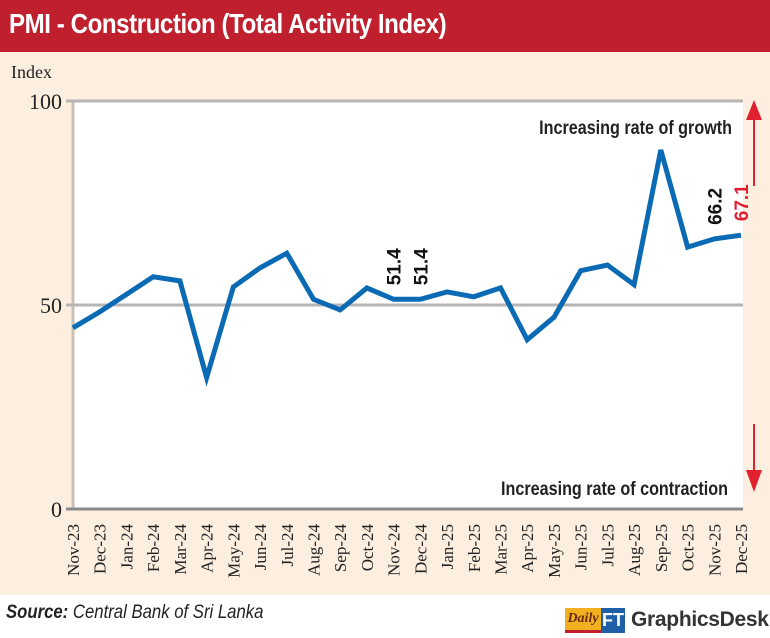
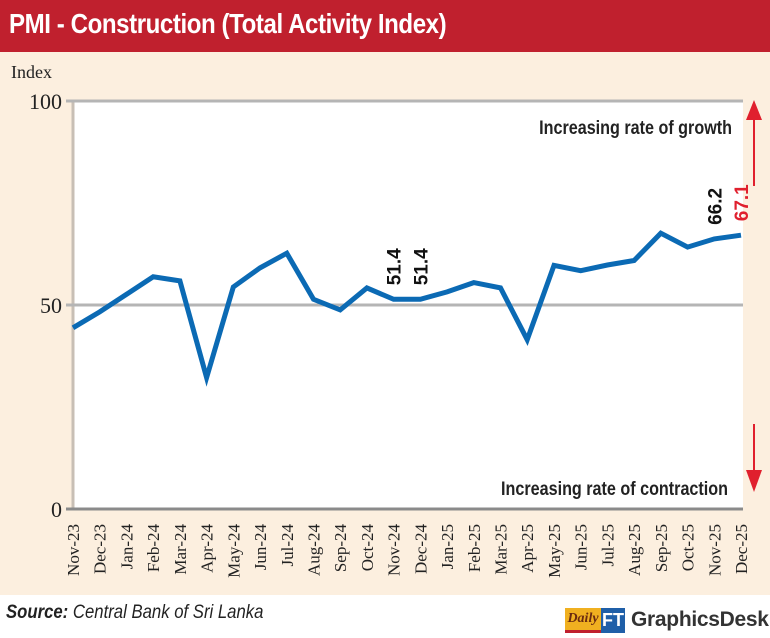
Feb-25: 52 -> 56
May-25: 47 -> 60
Aug-25: 55 -> 61
Sep-25: 88 -> 68
